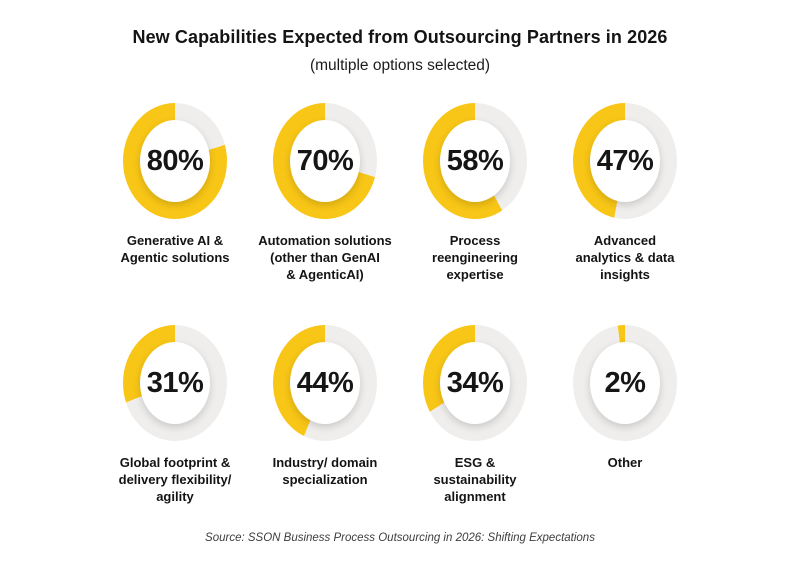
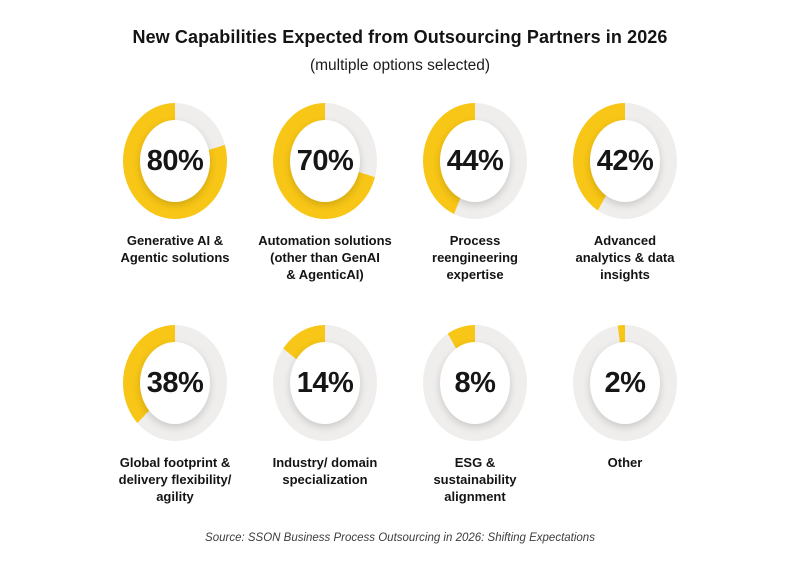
Process reengineering expertise: 58% -> 44%
Advanced analytics & data insights: 47% -> 42%
Global footprint & delivery flexibility/ agility: 31% -> 38%
Industry/ domain specialization: 44% -> 14%
ESG & sustainability alignment: 34% -> 8%
